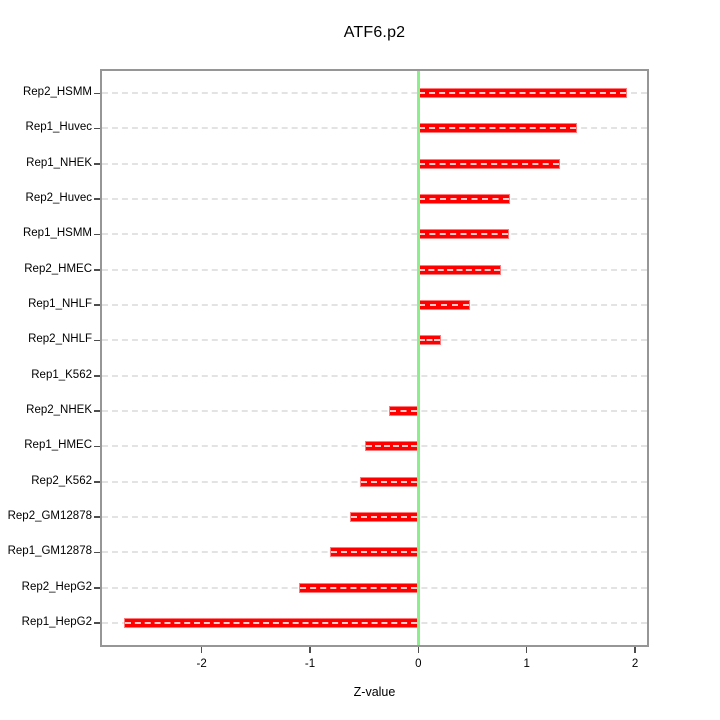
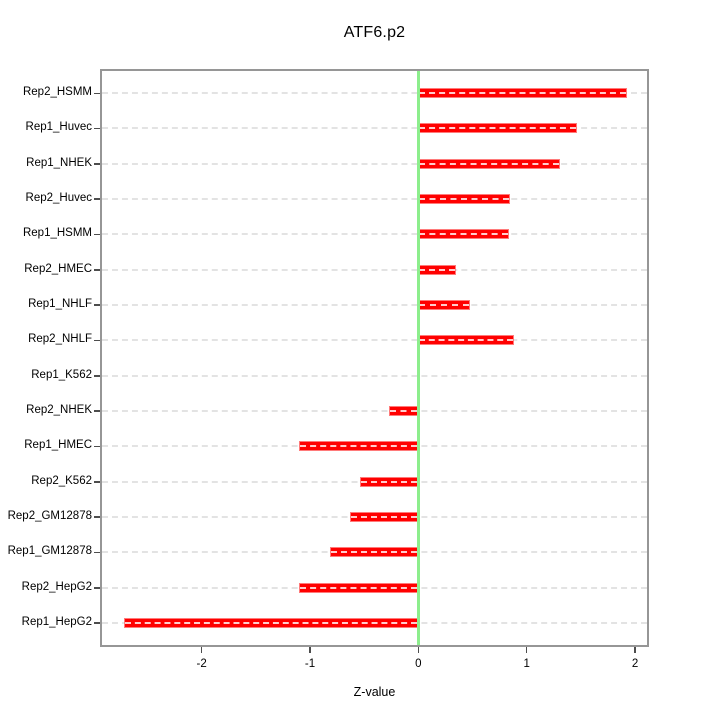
Rep2_HMEC: 0.76 -> 0.35
Rep2_NHLF: 0.21 -> 0.88
Rep1_HMEC: -0.49 -> -1.10
